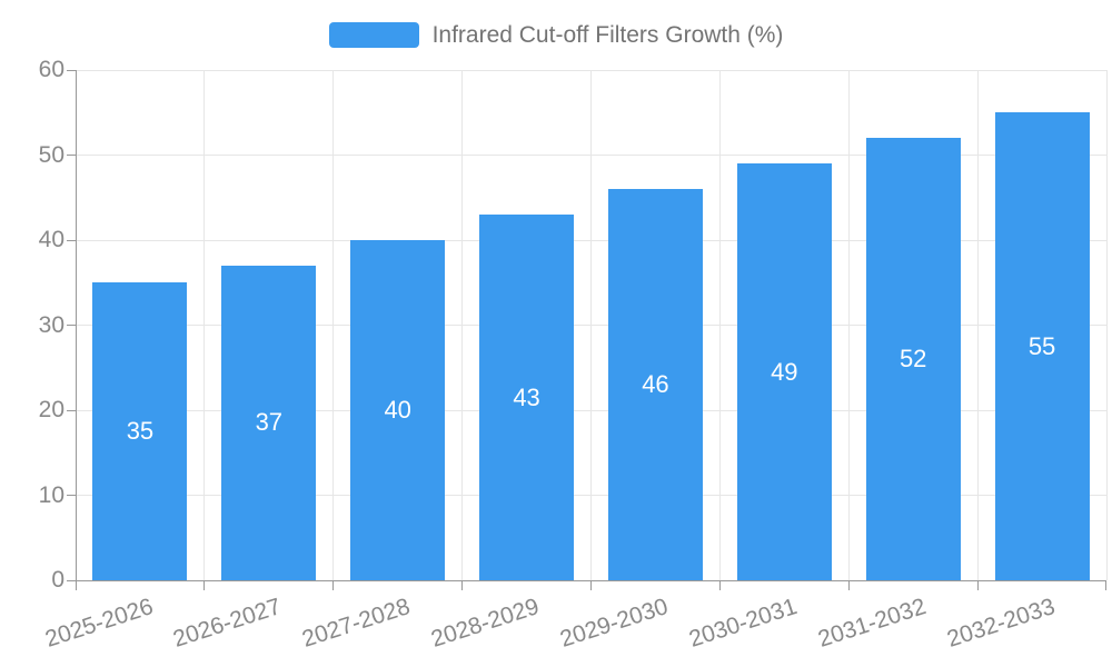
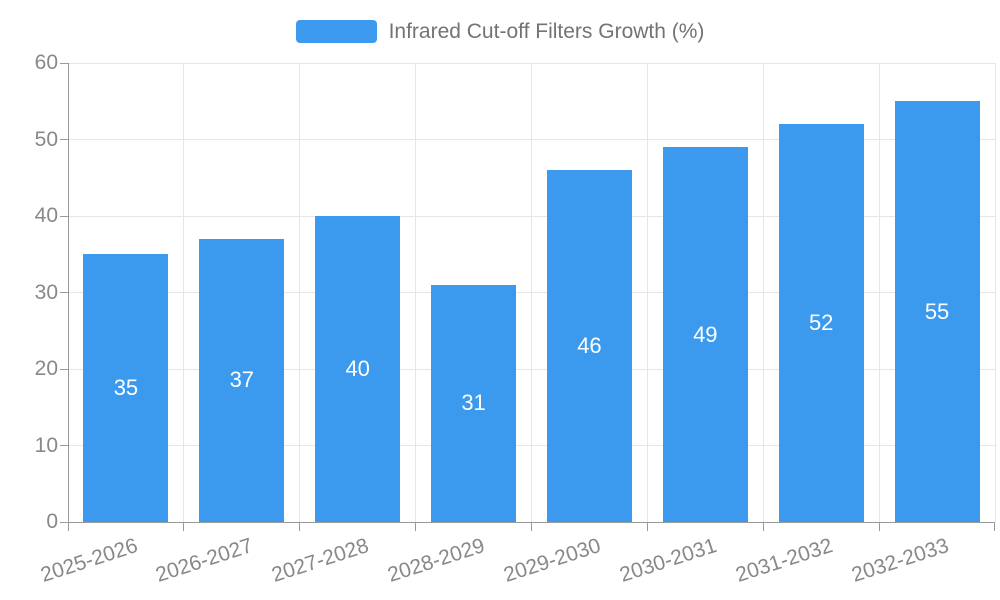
2028-2029: 43 -> 31
